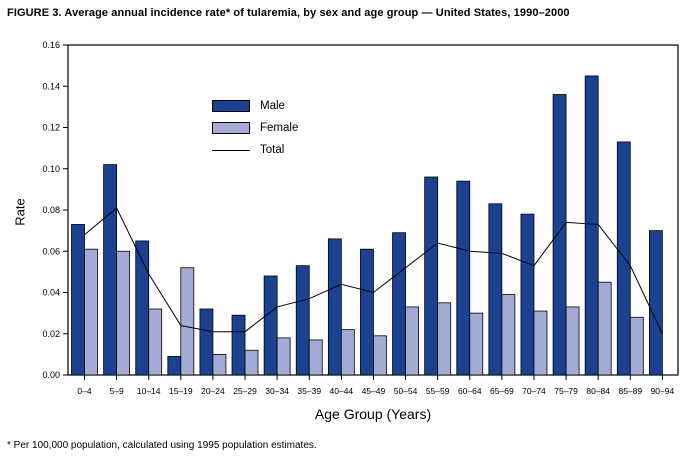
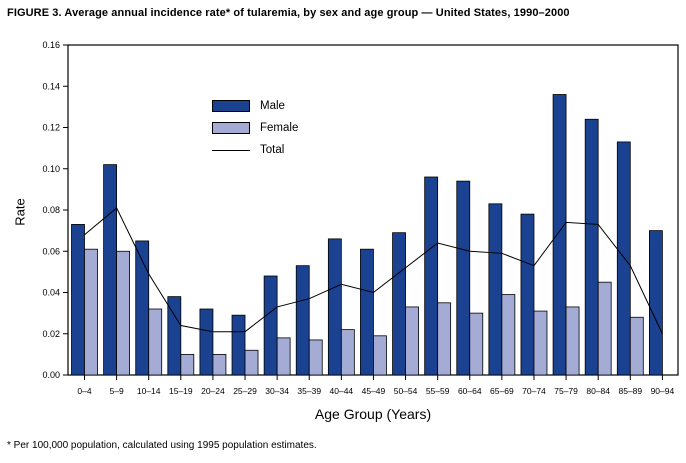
Male/15–19: 0.009 -> 0.038
Female/15–19: 0.052 -> 0.010
Male/80–84: 0.145 -> 0.124
